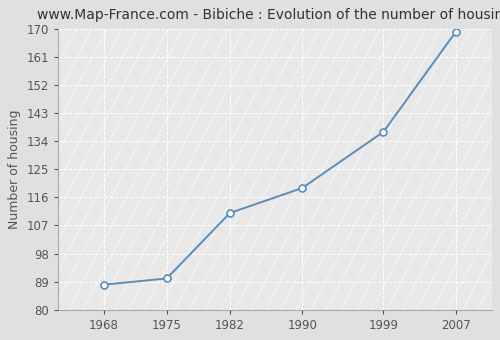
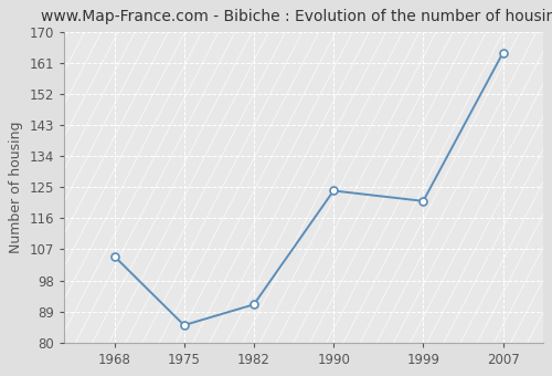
1968: 88 -> 105
1975: 90 -> 85
1982: 111 -> 91
1990: 119 -> 124
1999: 137 -> 121
2007: 169 -> 164
